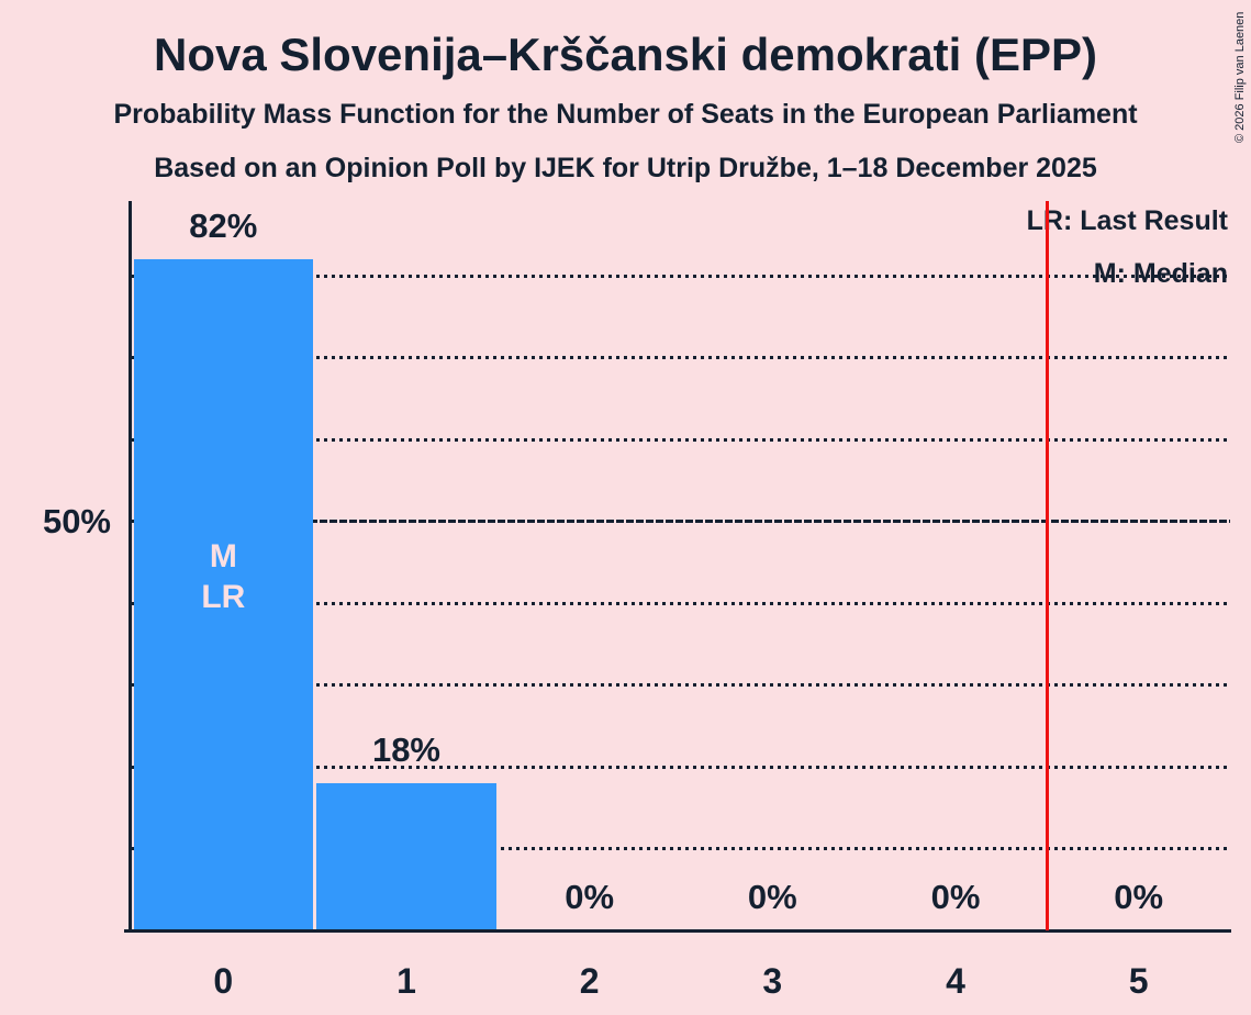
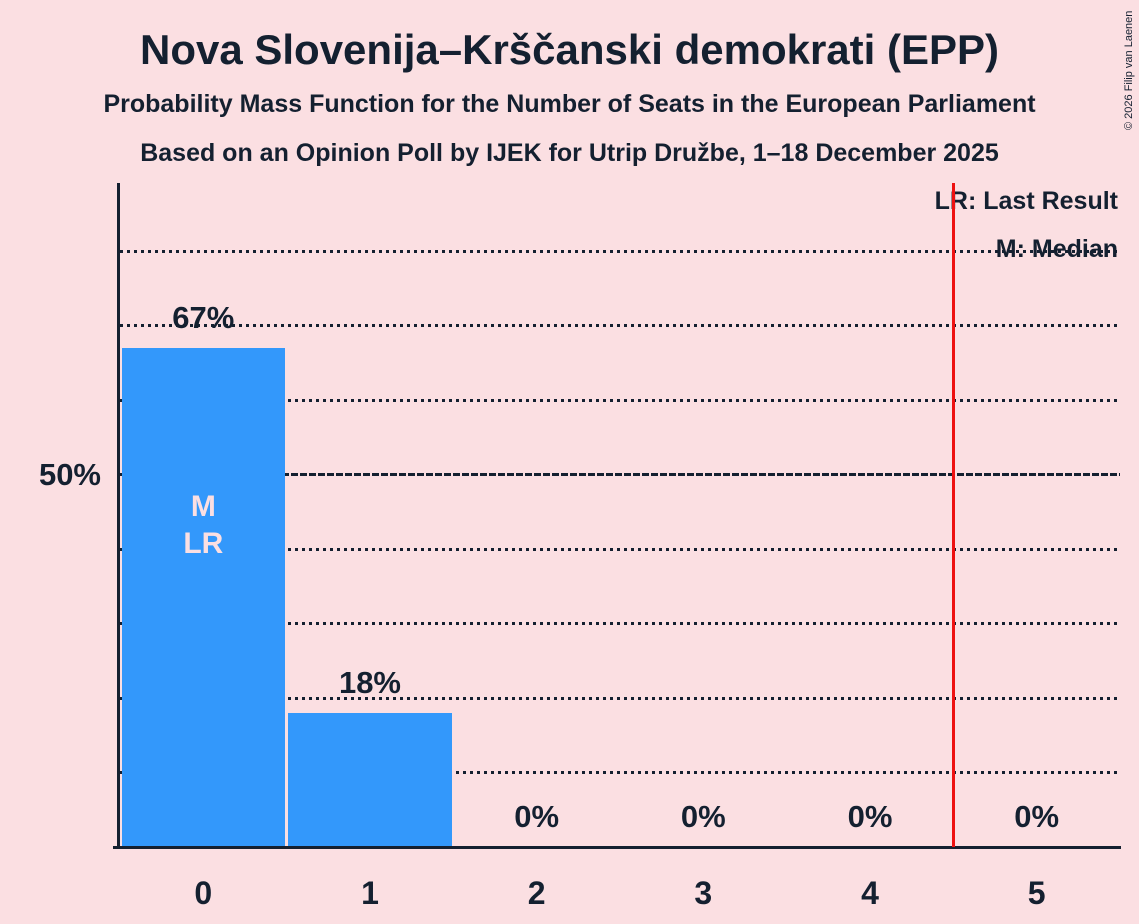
0: 82% -> 67%
